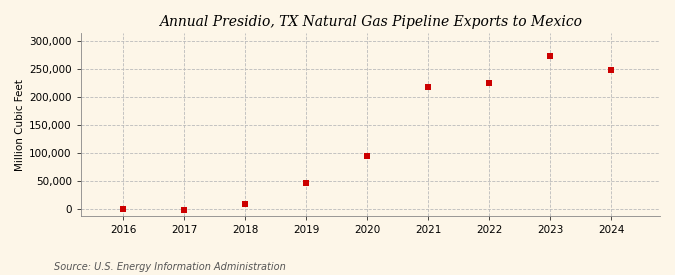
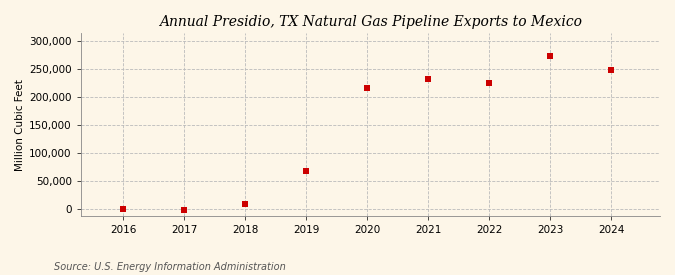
2019: 48,000 -> 68,000
2020: 95,000 -> 216,000
2021: 219,000 -> 232,000
